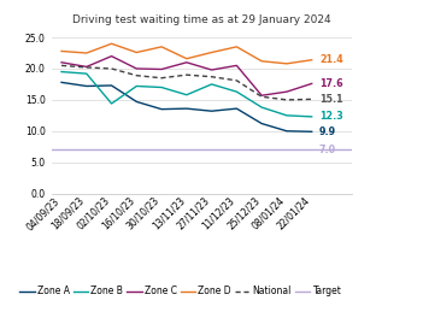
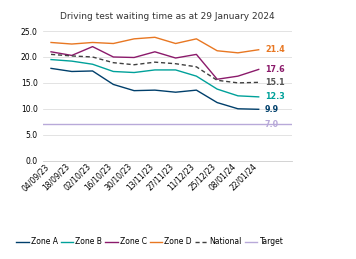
Zone B/02/10/23: 14.4 -> 18.6
Zone D/02/10/23: 24.0 -> 22.8
Zone B/13/11/23: 15.8 -> 17.5
Zone D/13/11/23: 21.6 -> 23.8
